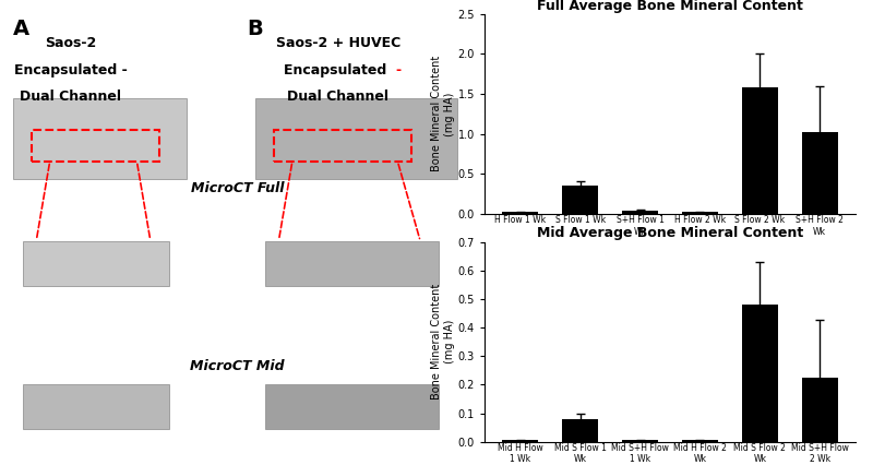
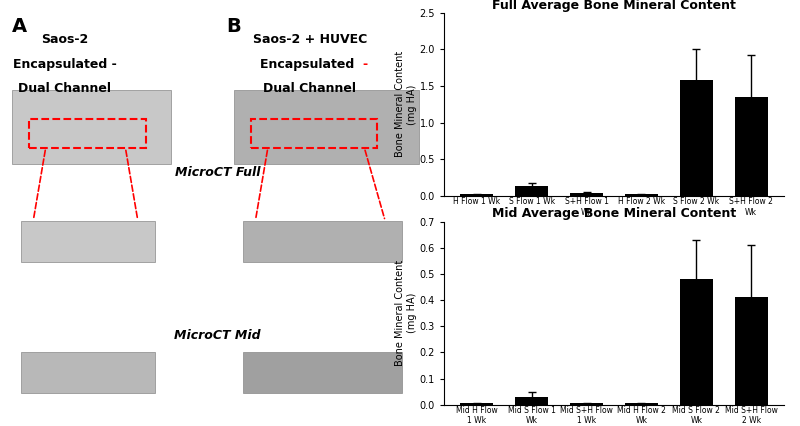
S Flow 1 Wk: 0.36 -> 0.13
S+H Flow 2 Wk: 1.02 -> 1.35
Mid Average Bone Mineral Content/Mid S Flow 1 Wk: 0.080 -> 0.030
Mid Average Bone Mineral Content/Mid S+H Flow 2 Wk: 0.225 -> 0.410
